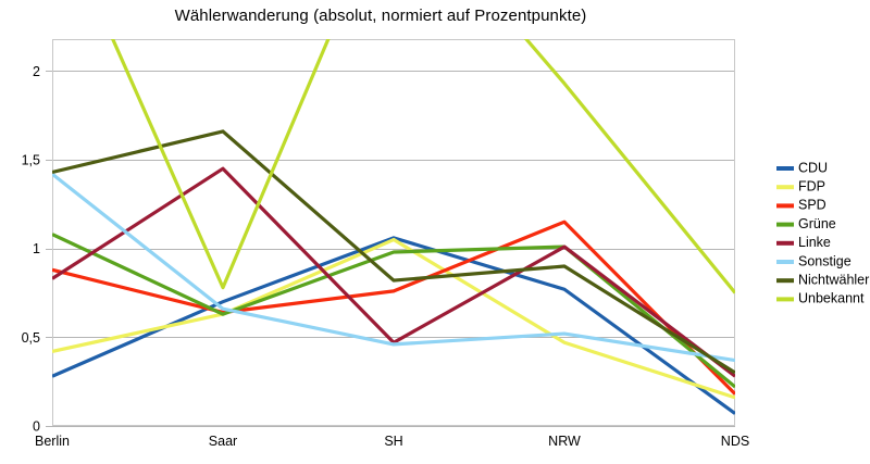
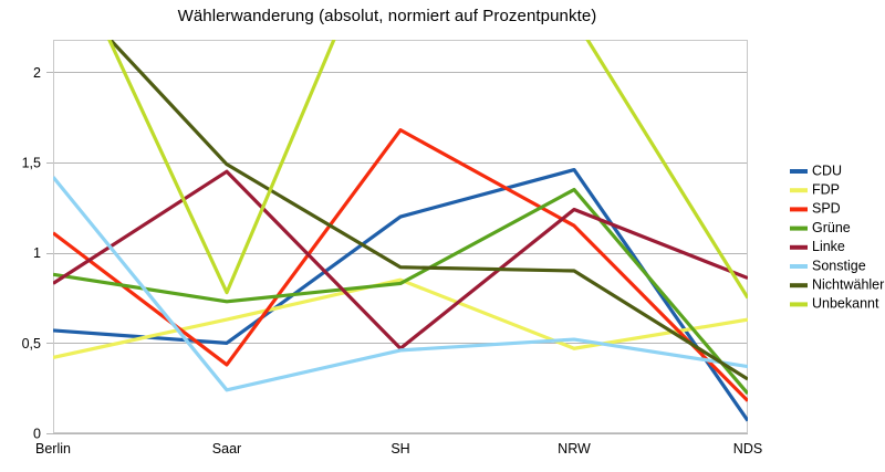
CDU/Berlin: 0.28 -> 0.57
SPD/Berlin: 0.88 -> 1.11
Grüne/Berlin: 1.08 -> 0.88
Nichtwähler/Berlin: 1.43 -> 2.52
Unbekannt/Berlin: 2.95 -> 2.85
CDU/Saar: 0.70 -> 0.50
SPD/Saar: 0.64 -> 0.38
Grüne/Saar: 0.63 -> 0.73
Sonstige/Saar: 0.66 -> 0.24
Nichtwähler/Saar: 1.66 -> 1.49
CDU/SH: 1.06 -> 1.20
FDP/SH: 1.05 -> 0.85
SPD/SH: 0.76 -> 1.68
Grüne/SH: 0.98 -> 0.83
Nichtwähler/SH: 0.82 -> 0.92
CDU/NRW: 0.77 -> 1.46
Grüne/NRW: 1.01 -> 1.35
Linke/NRW: 1.01 -> 1.24
Unbekannt/NRW: 1.93 -> 2.30
FDP/NDS: 0.16 -> 0.63
Linke/NDS: 0.28 -> 0.86
